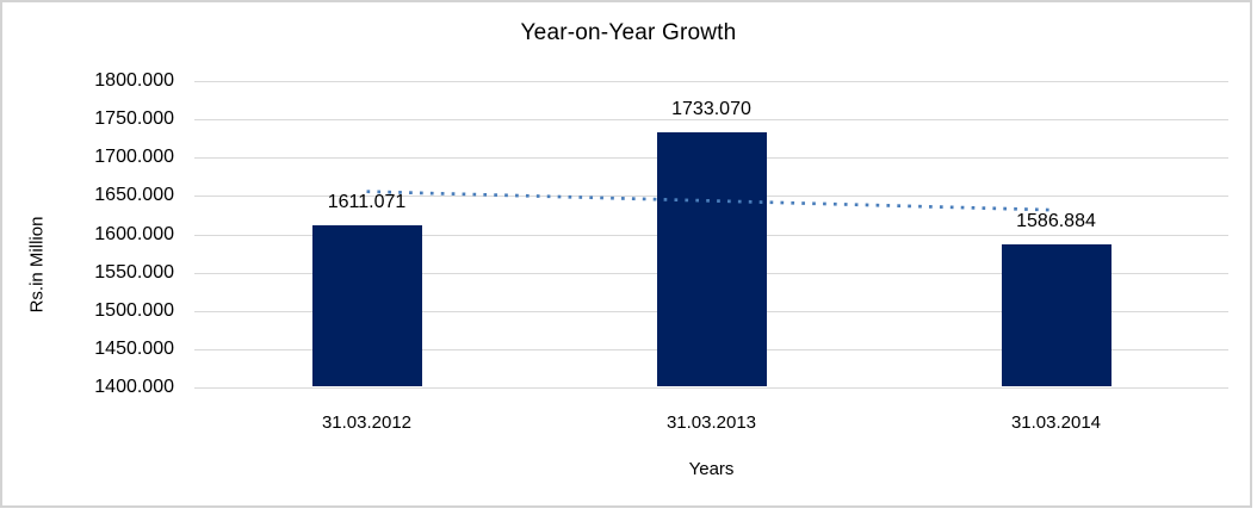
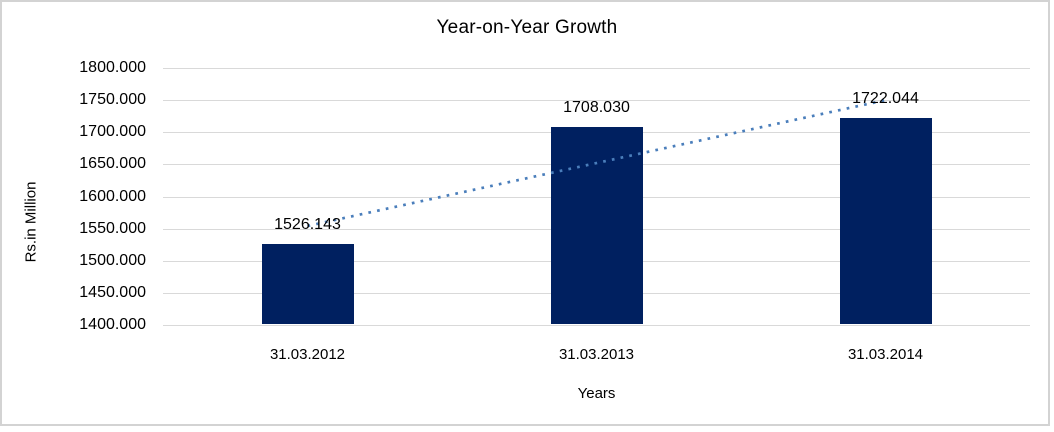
31.03.2012: 1611.071 -> 1526.143
31.03.2013: 1733.070 -> 1708.030
31.03.2014: 1586.884 -> 1722.044
